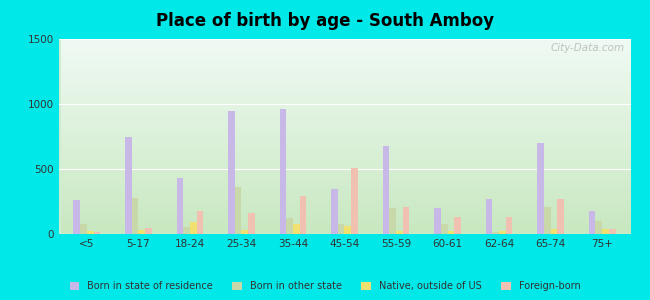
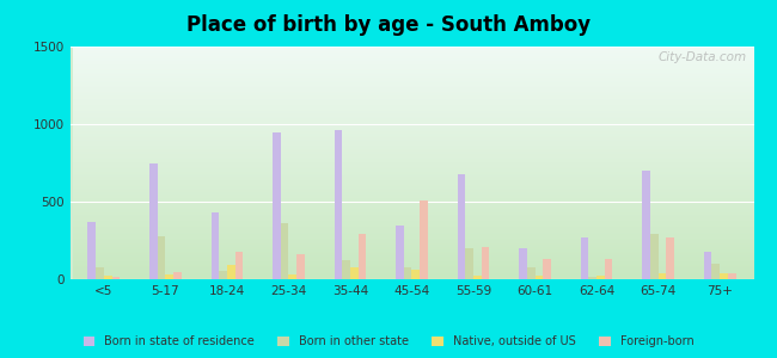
Born in state of residence/<5: 260 -> 370
Born in other state/65-74: 210 -> 290
